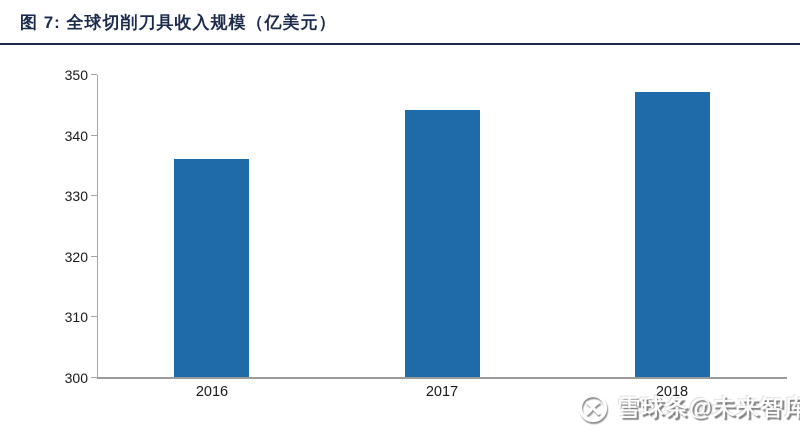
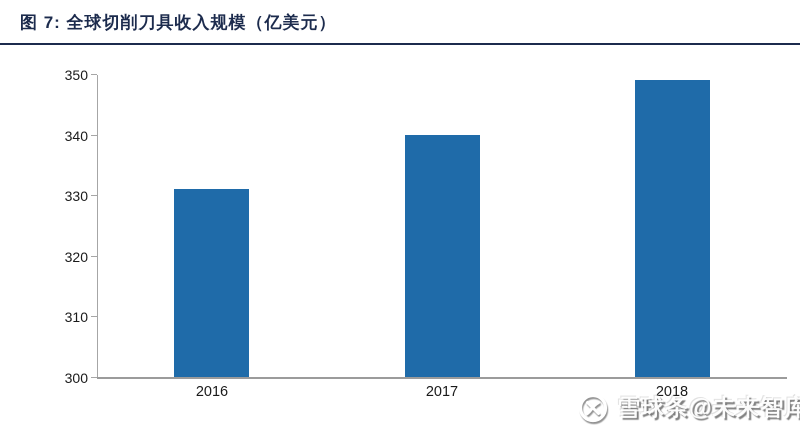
2016: 336 -> 331
2017: 344 -> 340
2018: 347 -> 349
